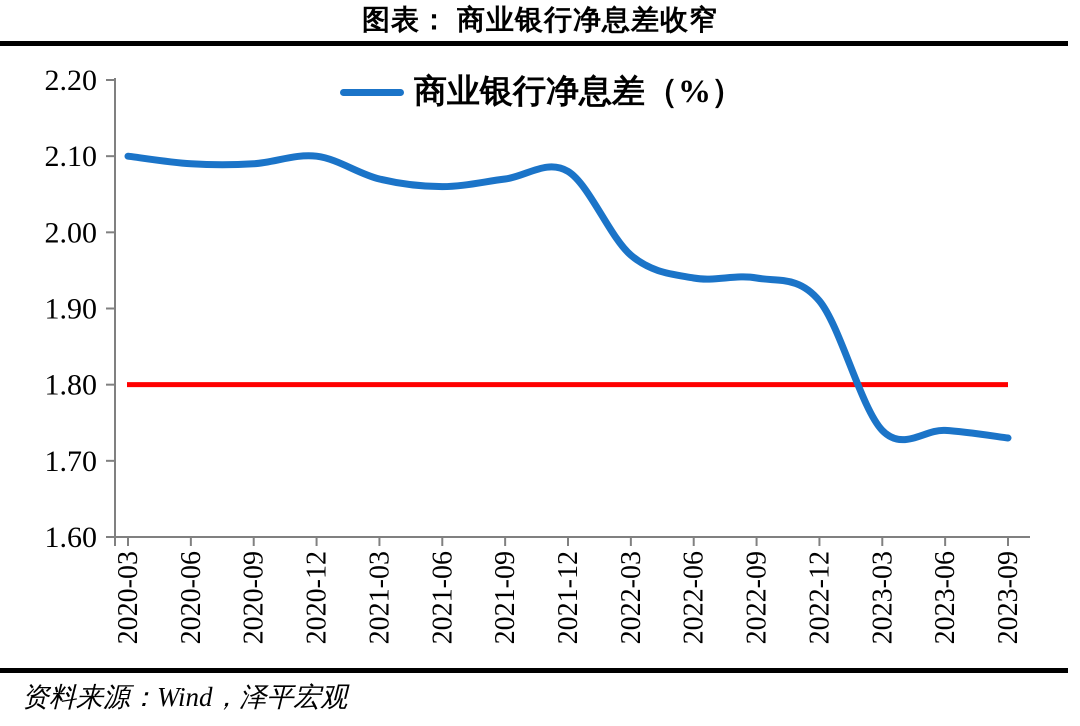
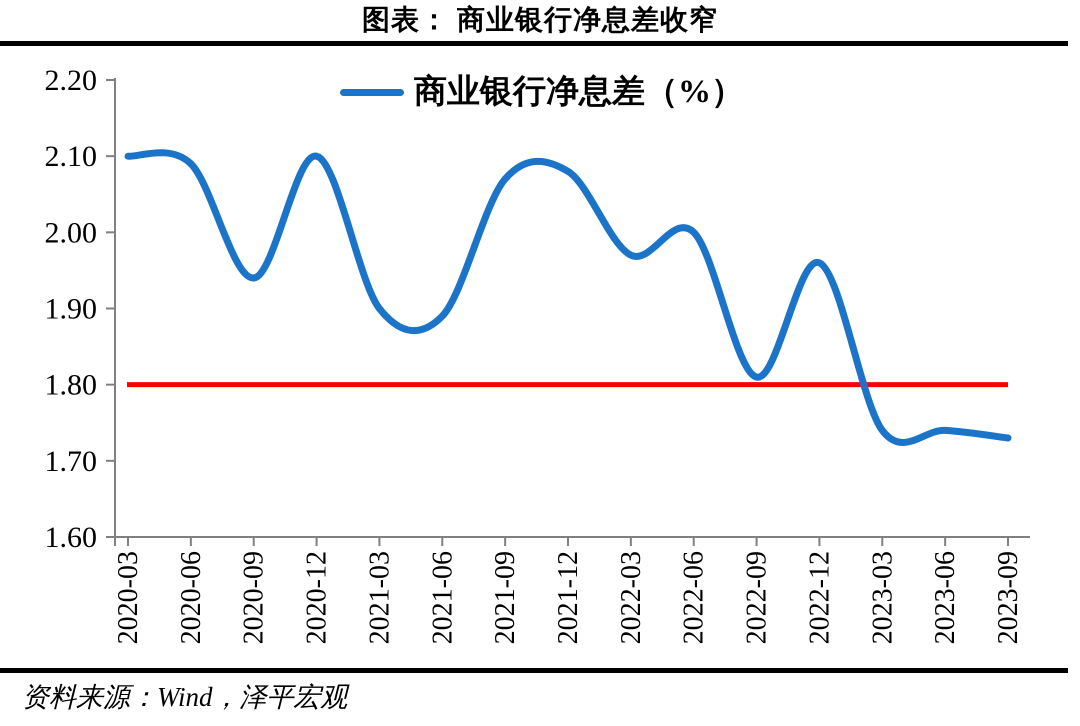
2020-09: 2.09 -> 1.94
2021-03: 2.07 -> 1.90
2021-06: 2.06 -> 1.89
2022-06: 1.94 -> 2.00
2022-09: 1.94 -> 1.81
2022-12: 1.91 -> 1.96
